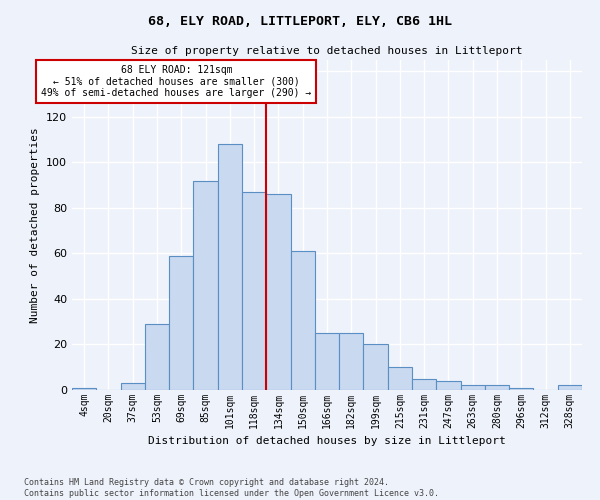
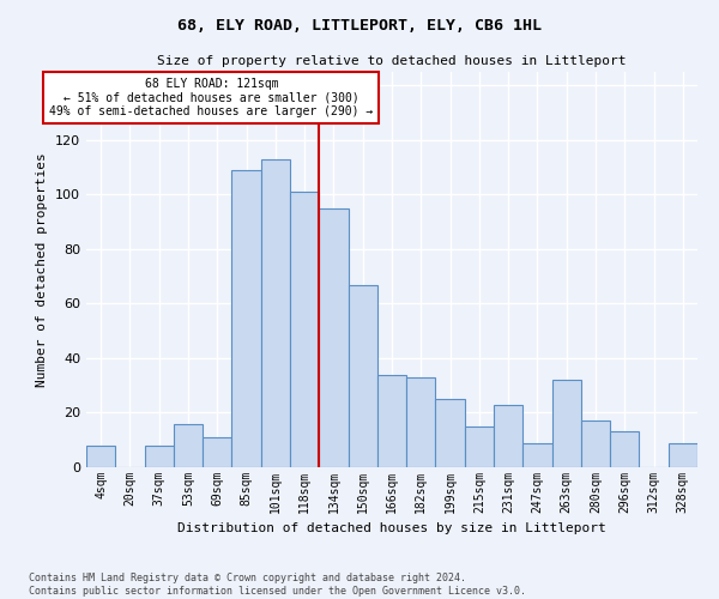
4sqm: 1 -> 8
37sqm: 3 -> 8
53sqm: 29 -> 16
69sqm: 59 -> 11
85sqm: 92 -> 109
101sqm: 108 -> 113
118sqm: 87 -> 101
134sqm: 86 -> 95
150sqm: 61 -> 67
166sqm: 25 -> 34
182sqm: 25 -> 33
199sqm: 20 -> 25
215sqm: 10 -> 15
231sqm: 5 -> 23
247sqm: 4 -> 9
263sqm: 2 -> 32
280sqm: 2 -> 17
296sqm: 1 -> 13
328sqm: 2 -> 9
